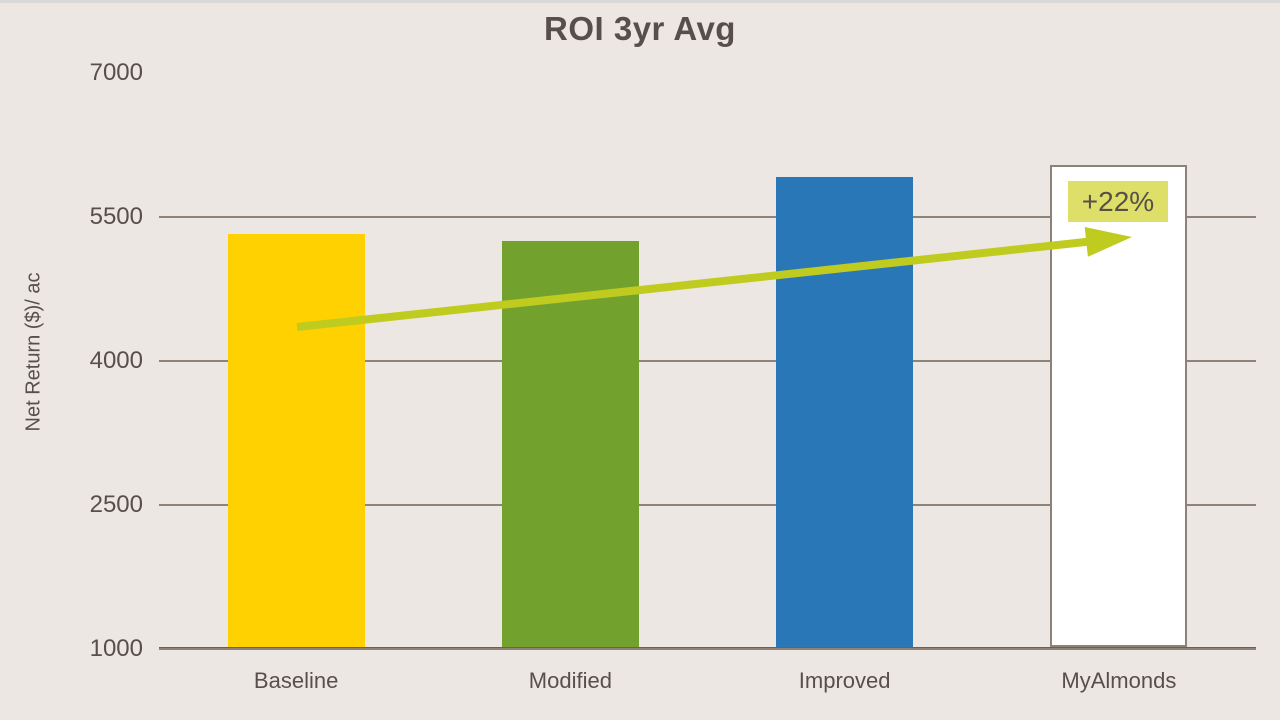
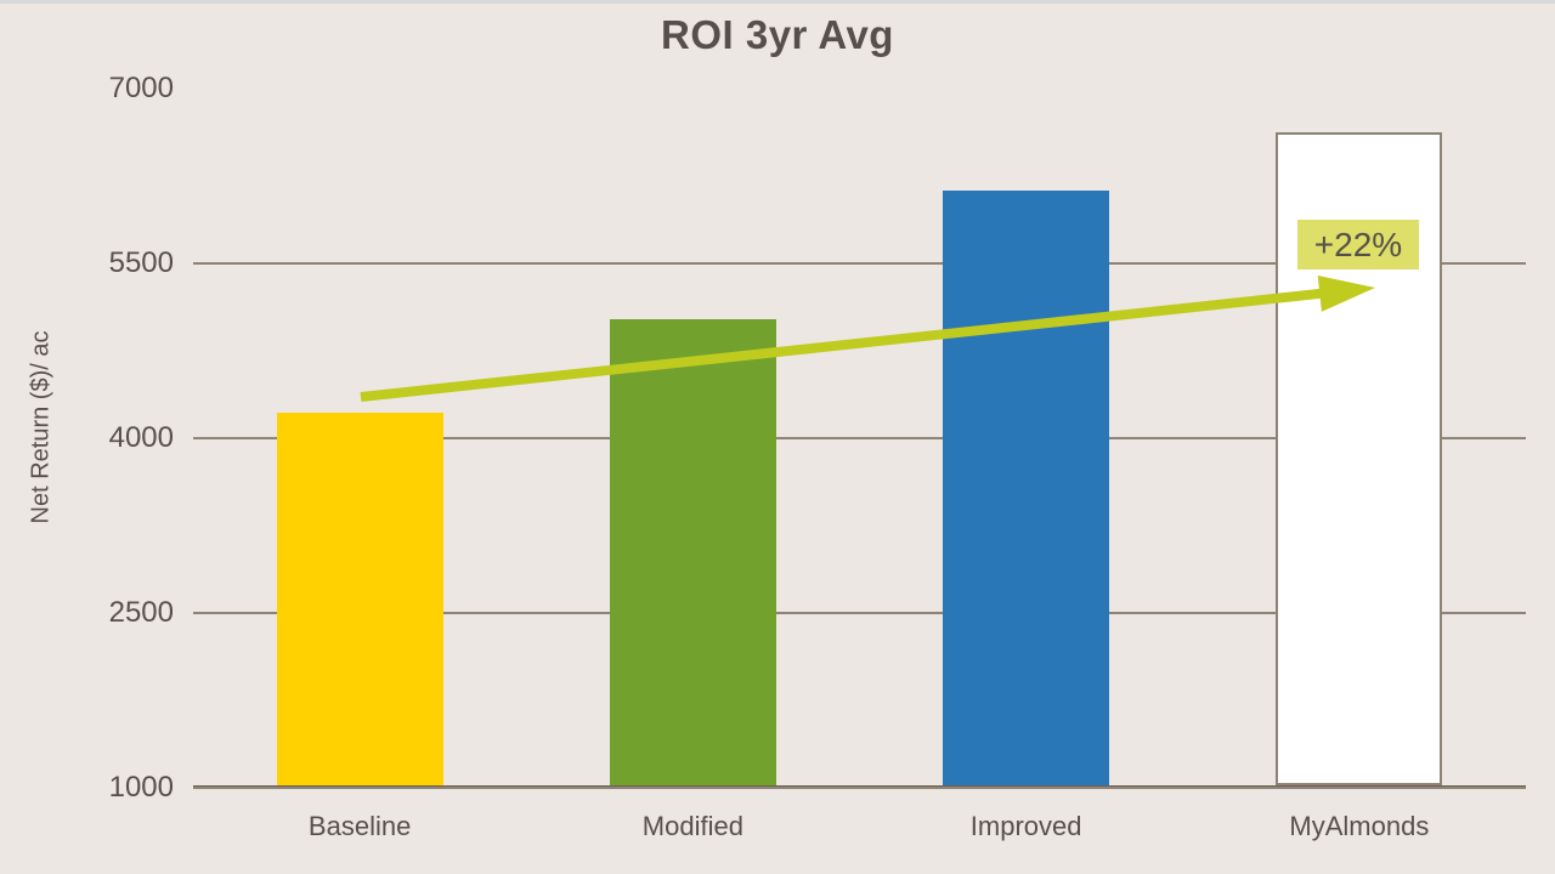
Baseline: 5300 -> 4200
Modified: 5200 -> 5000
Improved: 5900 -> 6100
MyAlmonds: 6000 -> 6600
